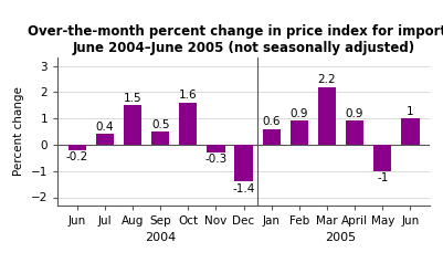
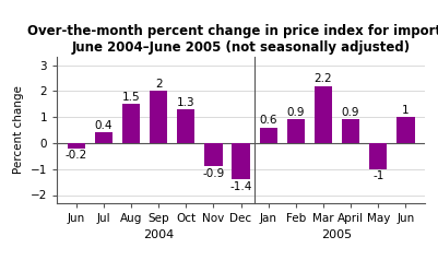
Sep: 0.5 -> 2
Oct: 1.6 -> 1.3
Nov: -0.3 -> -0.9
